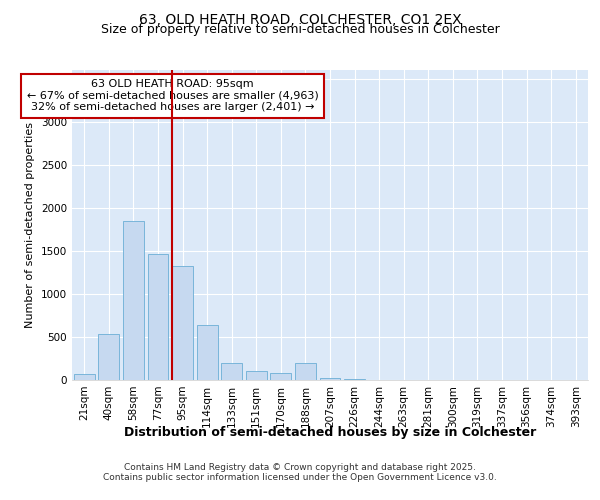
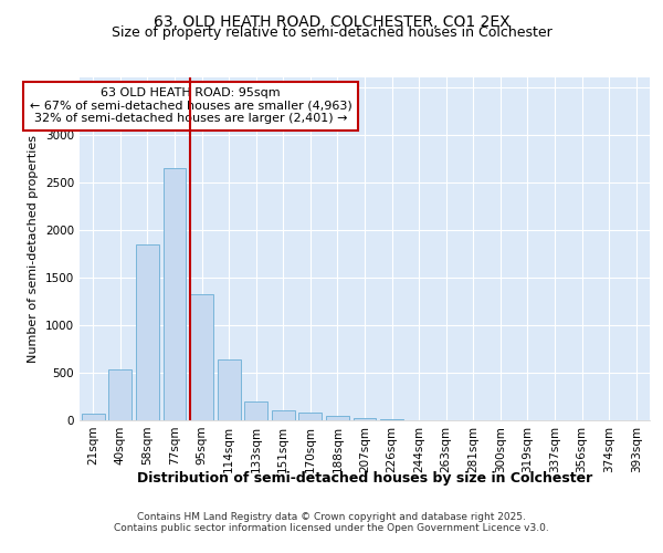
77sqm: 1460 -> 2650
188sqm: 200 -> 50
